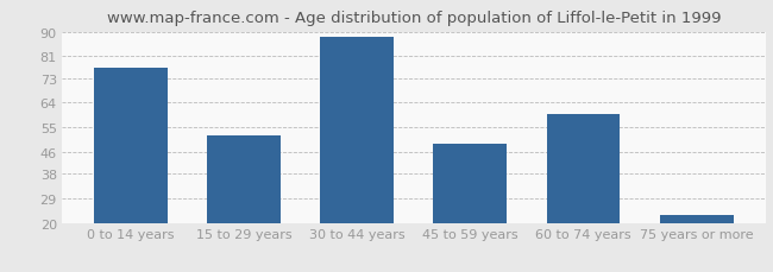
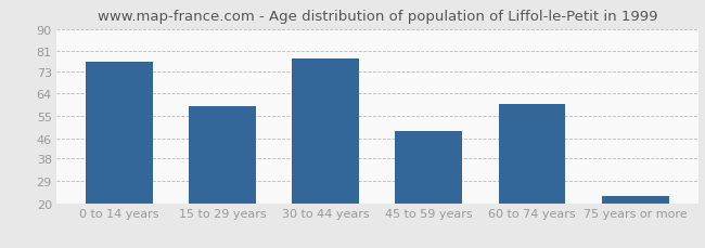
15 to 29 years: 52 -> 59
30 to 44 years: 88 -> 78
